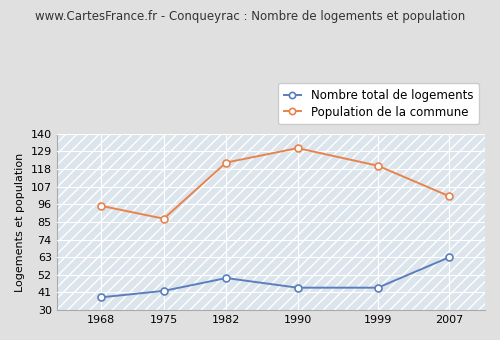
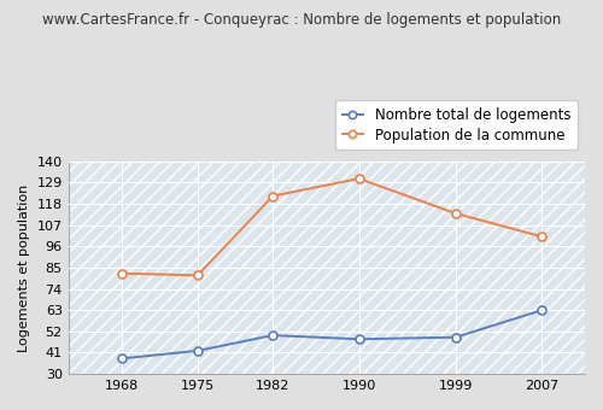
Population de la commune/1968: 95 -> 82
Population de la commune/1975: 87 -> 81
Nombre total de logements/1990: 44 -> 48
Nombre total de logements/1999: 44 -> 49
Population de la commune/1999: 120 -> 113
